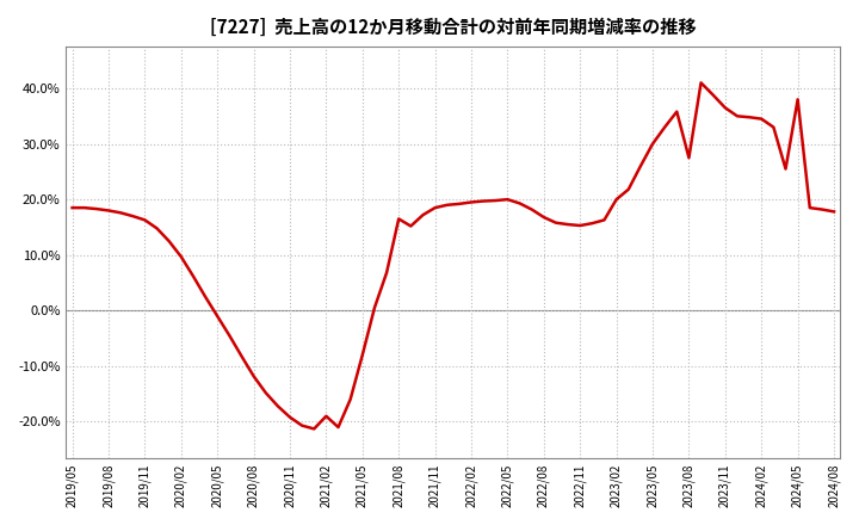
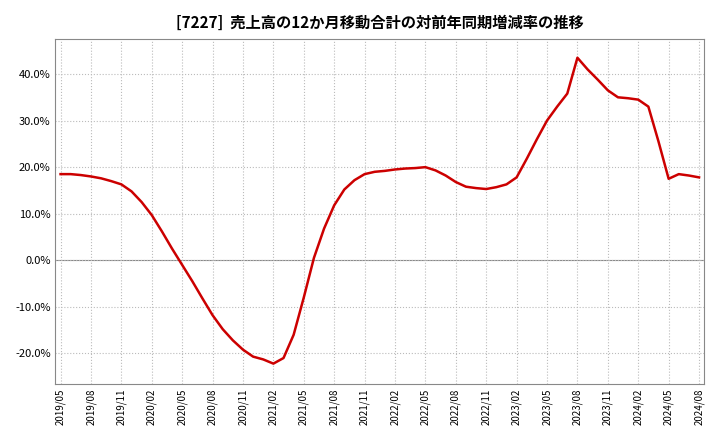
2021/02: -19.0% -> -22.2%
2021/08: 16.5% -> 11.8%
2023/02: 20.0% -> 17.8%
2023/08: 27.5% -> 43.5%
2024/05: 38.0% -> 17.5%
